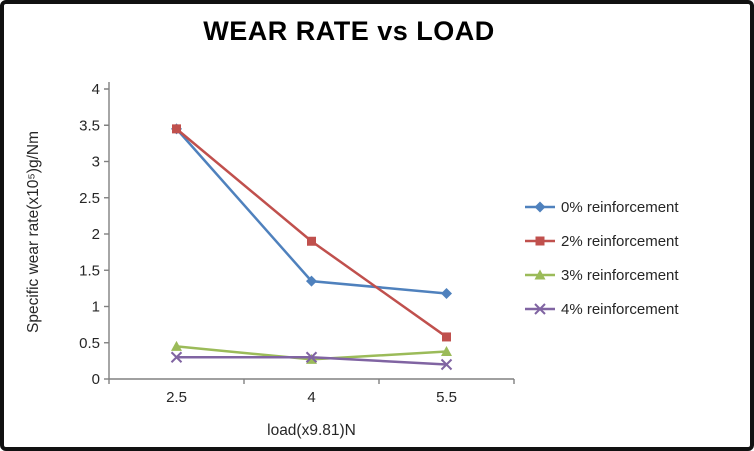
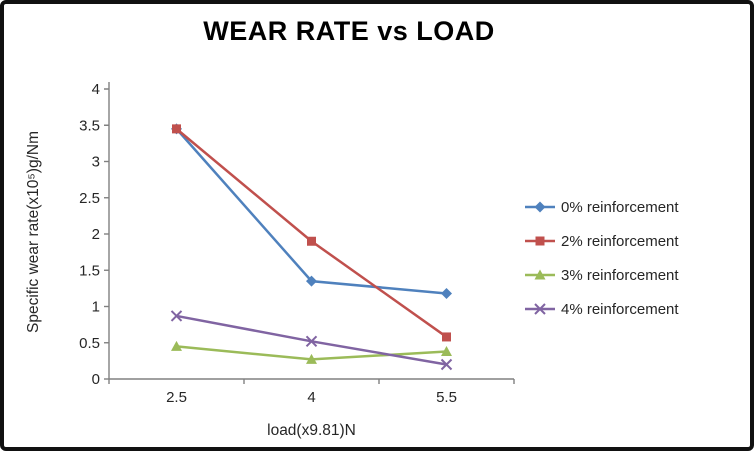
4% reinforcement/2.5: 0.3 -> 0.9
4% reinforcement/4: 0.3 -> 0.5
